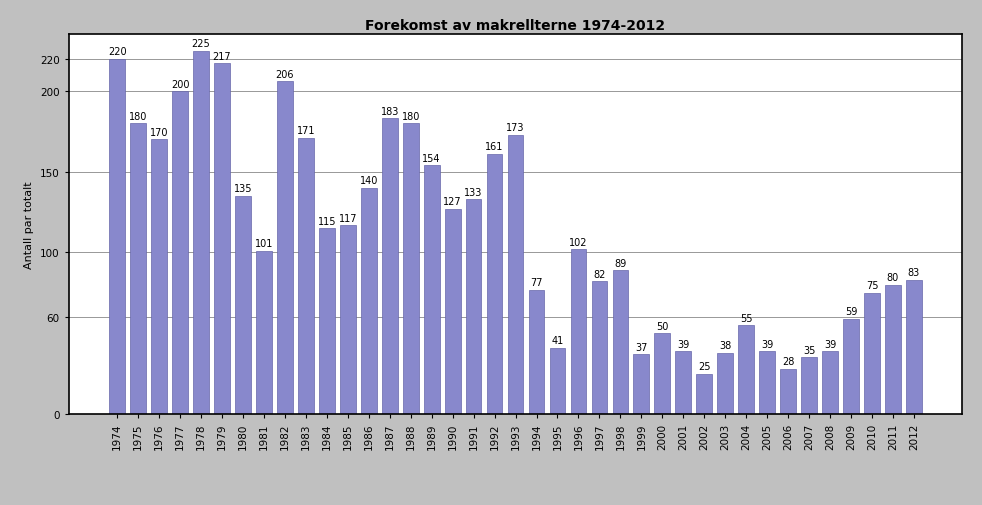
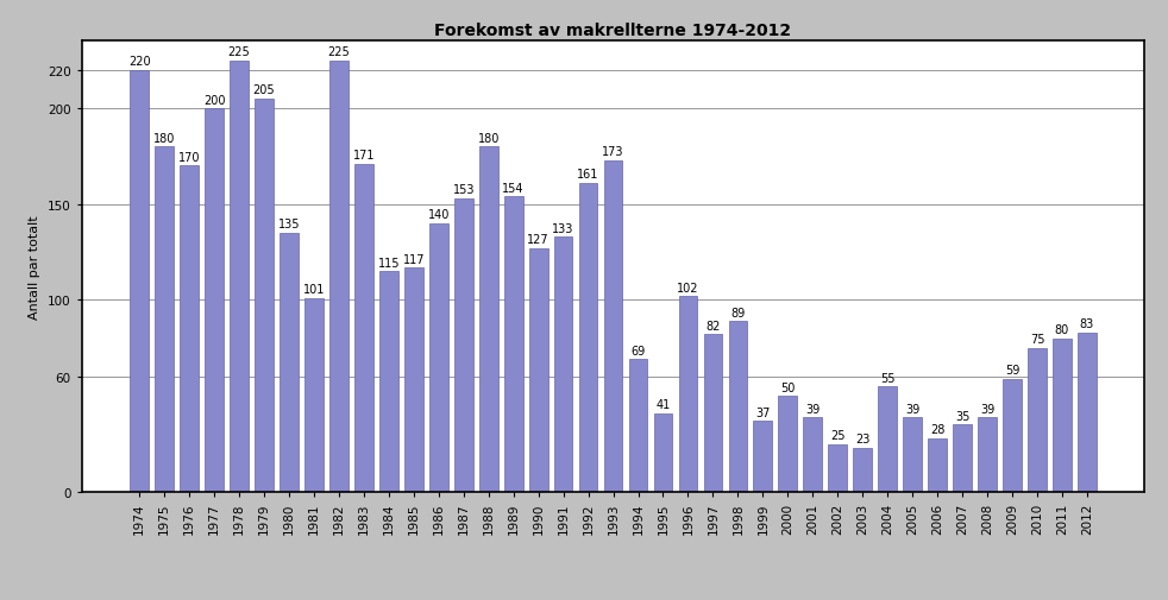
1979: 217 -> 205
1982: 206 -> 225
1987: 183 -> 153
1994: 77 -> 69
2003: 38 -> 23
